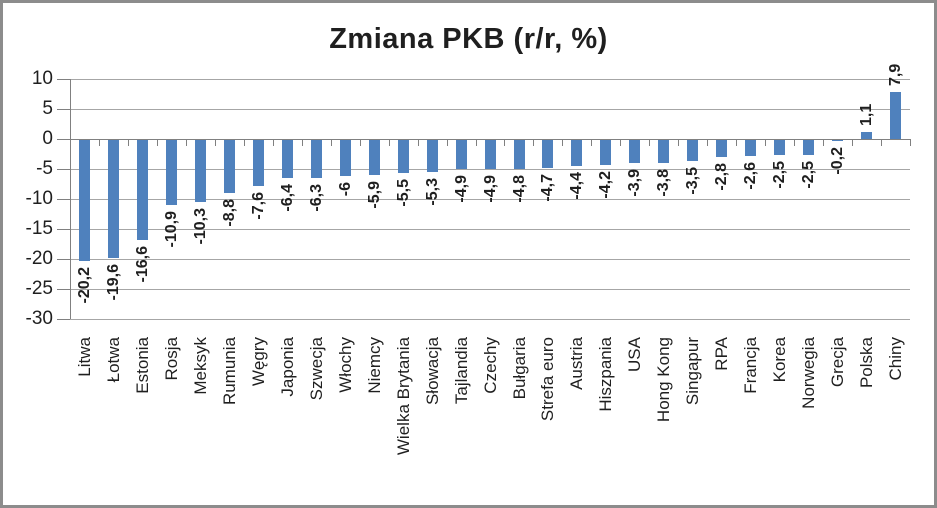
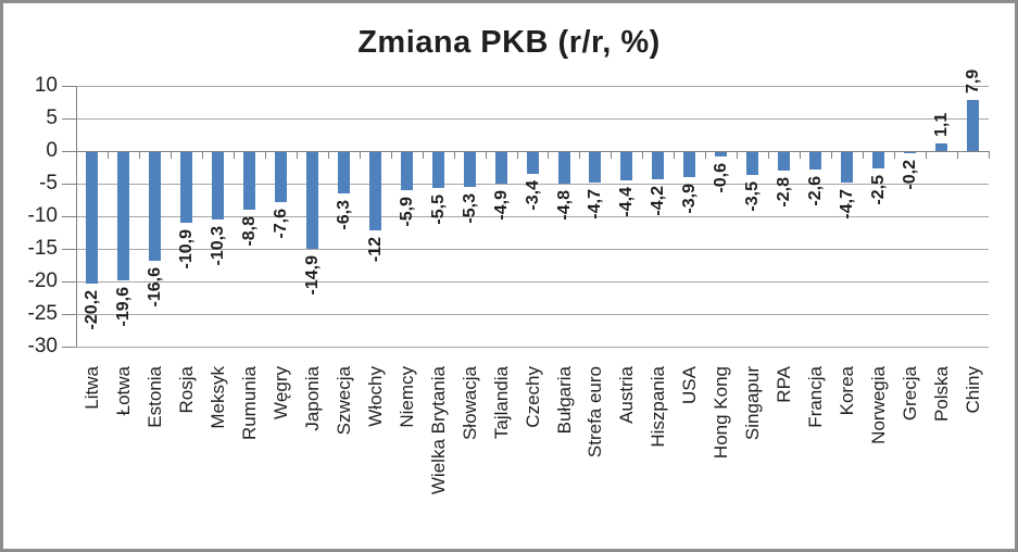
Japonia: -6,4 -> -14,9
Włochy: -6 -> -12
Czechy: -4,9 -> -3,4
Hong Kong: -3,8 -> -0,6
Korea: -2,5 -> -4,7
